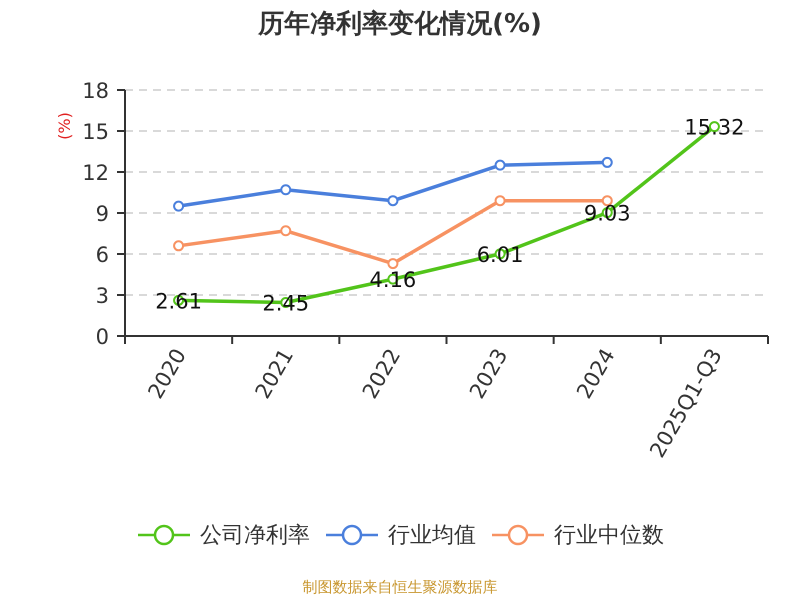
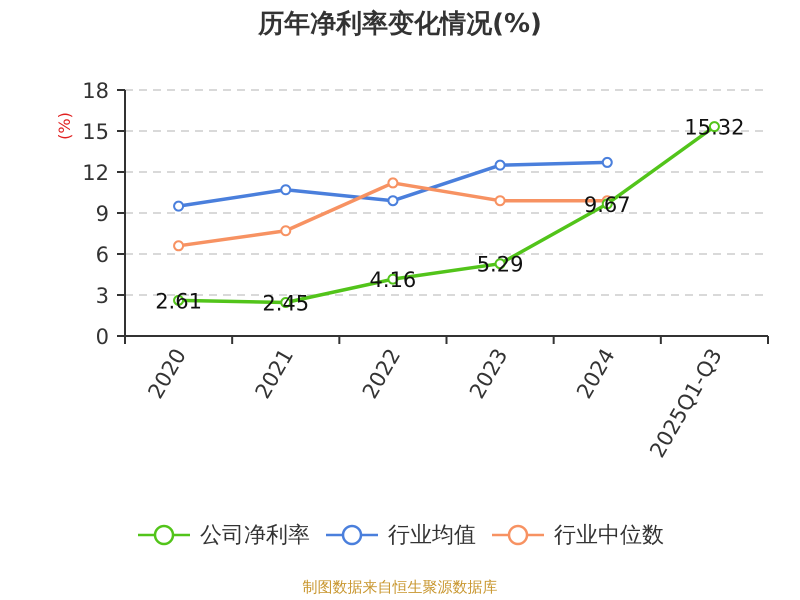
行业中位数/2022: 5.3 -> 11.2
公司净利率/2023: 6.01 -> 5.29
公司净利率/2024: 9.03 -> 9.67
